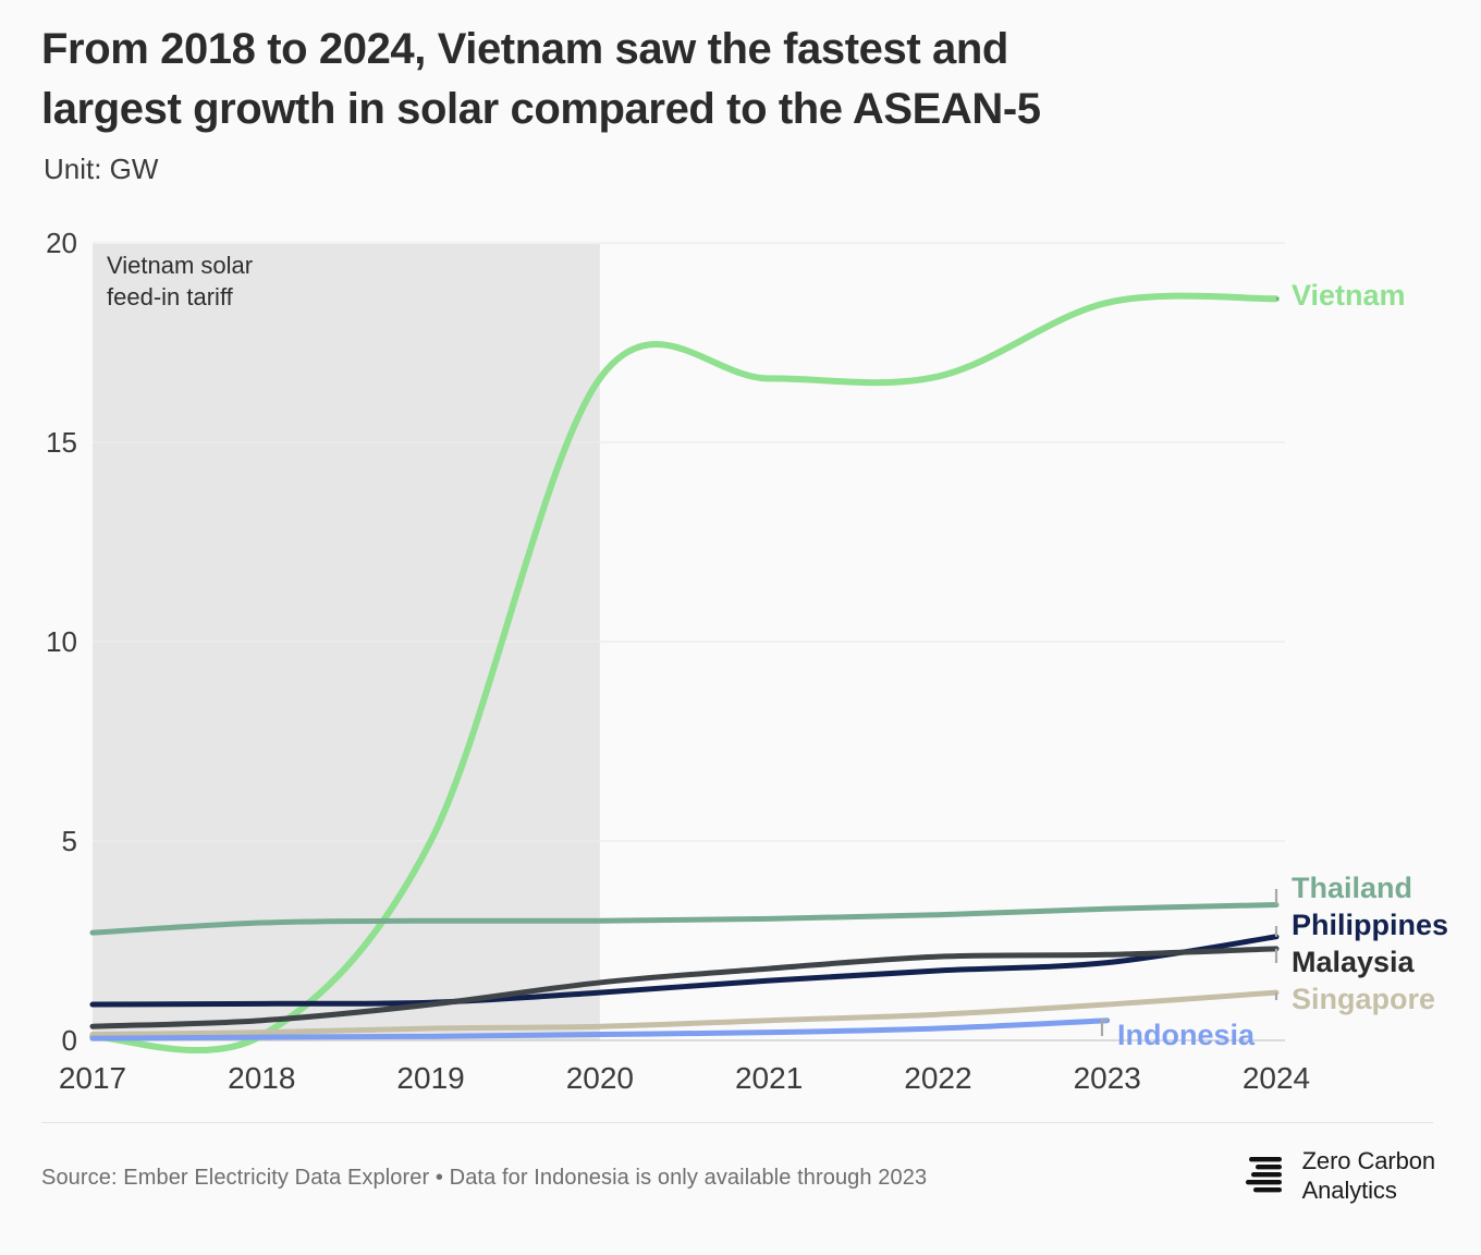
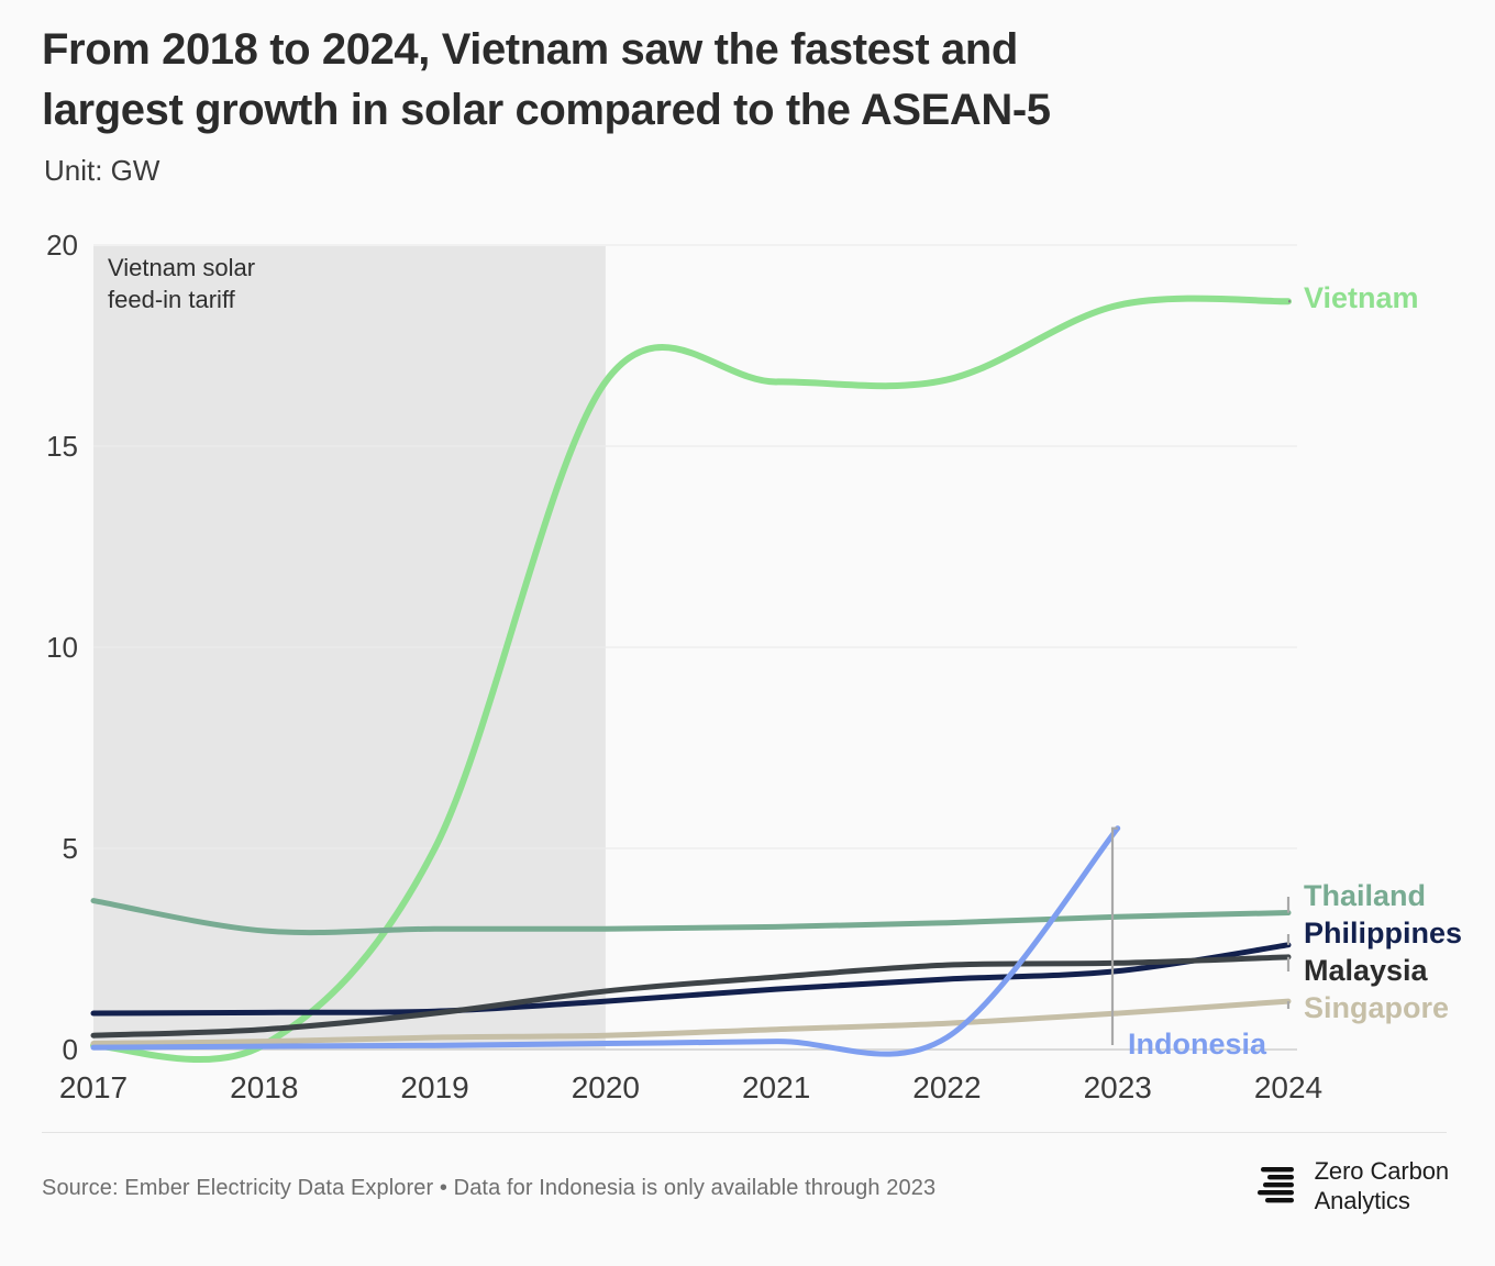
Thailand/2017: 2.7 -> 3.7
Indonesia/2023: 0.5 -> 5.5
